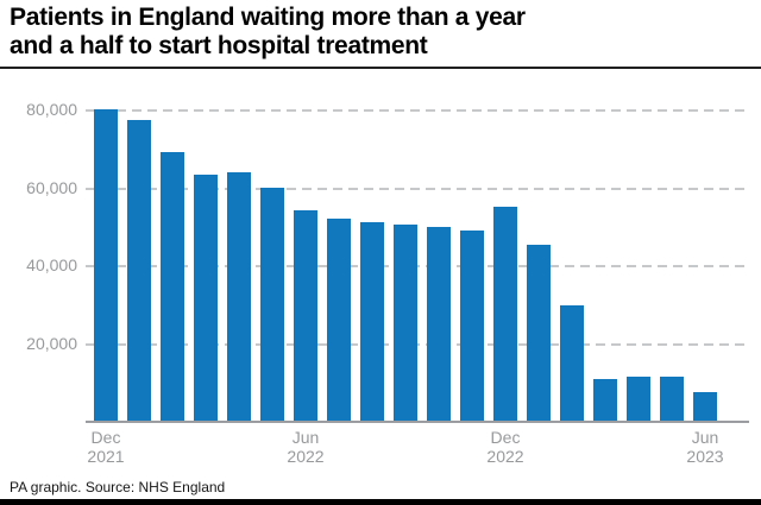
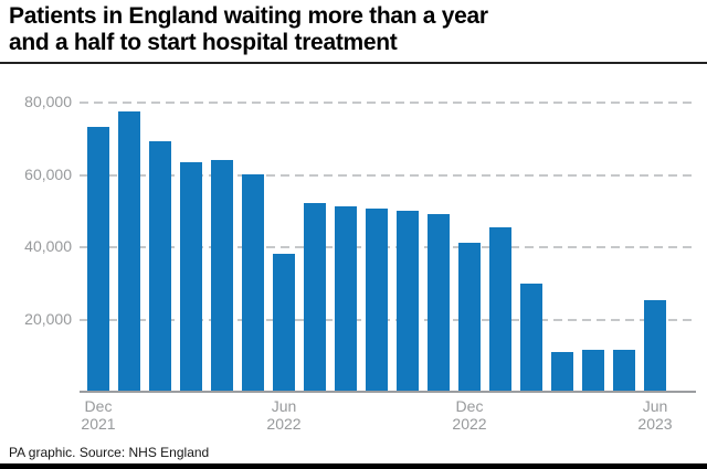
Dec 2021: 80000 -> 73000
Jun 2022: 54000 -> 38000
Dec 2022: 55000 -> 41000
Jun 2023: 7000 -> 25000
